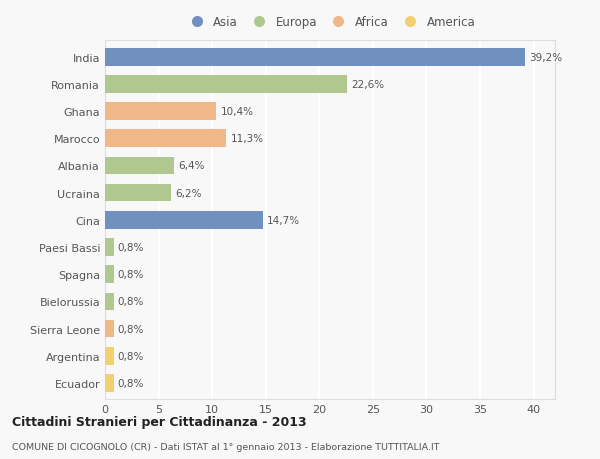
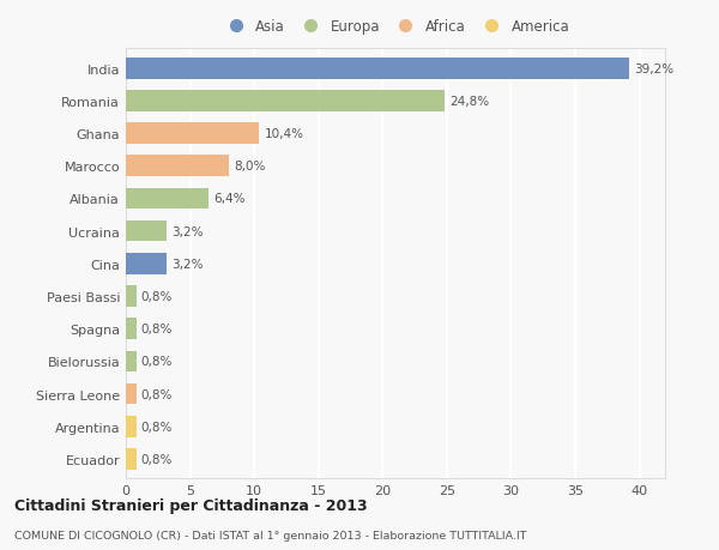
Romania: 22,6% -> 24,8%
Marocco: 11,3% -> 8,0%
Ucraina: 6,2% -> 3,2%
Cina: 14,7% -> 3,2%
